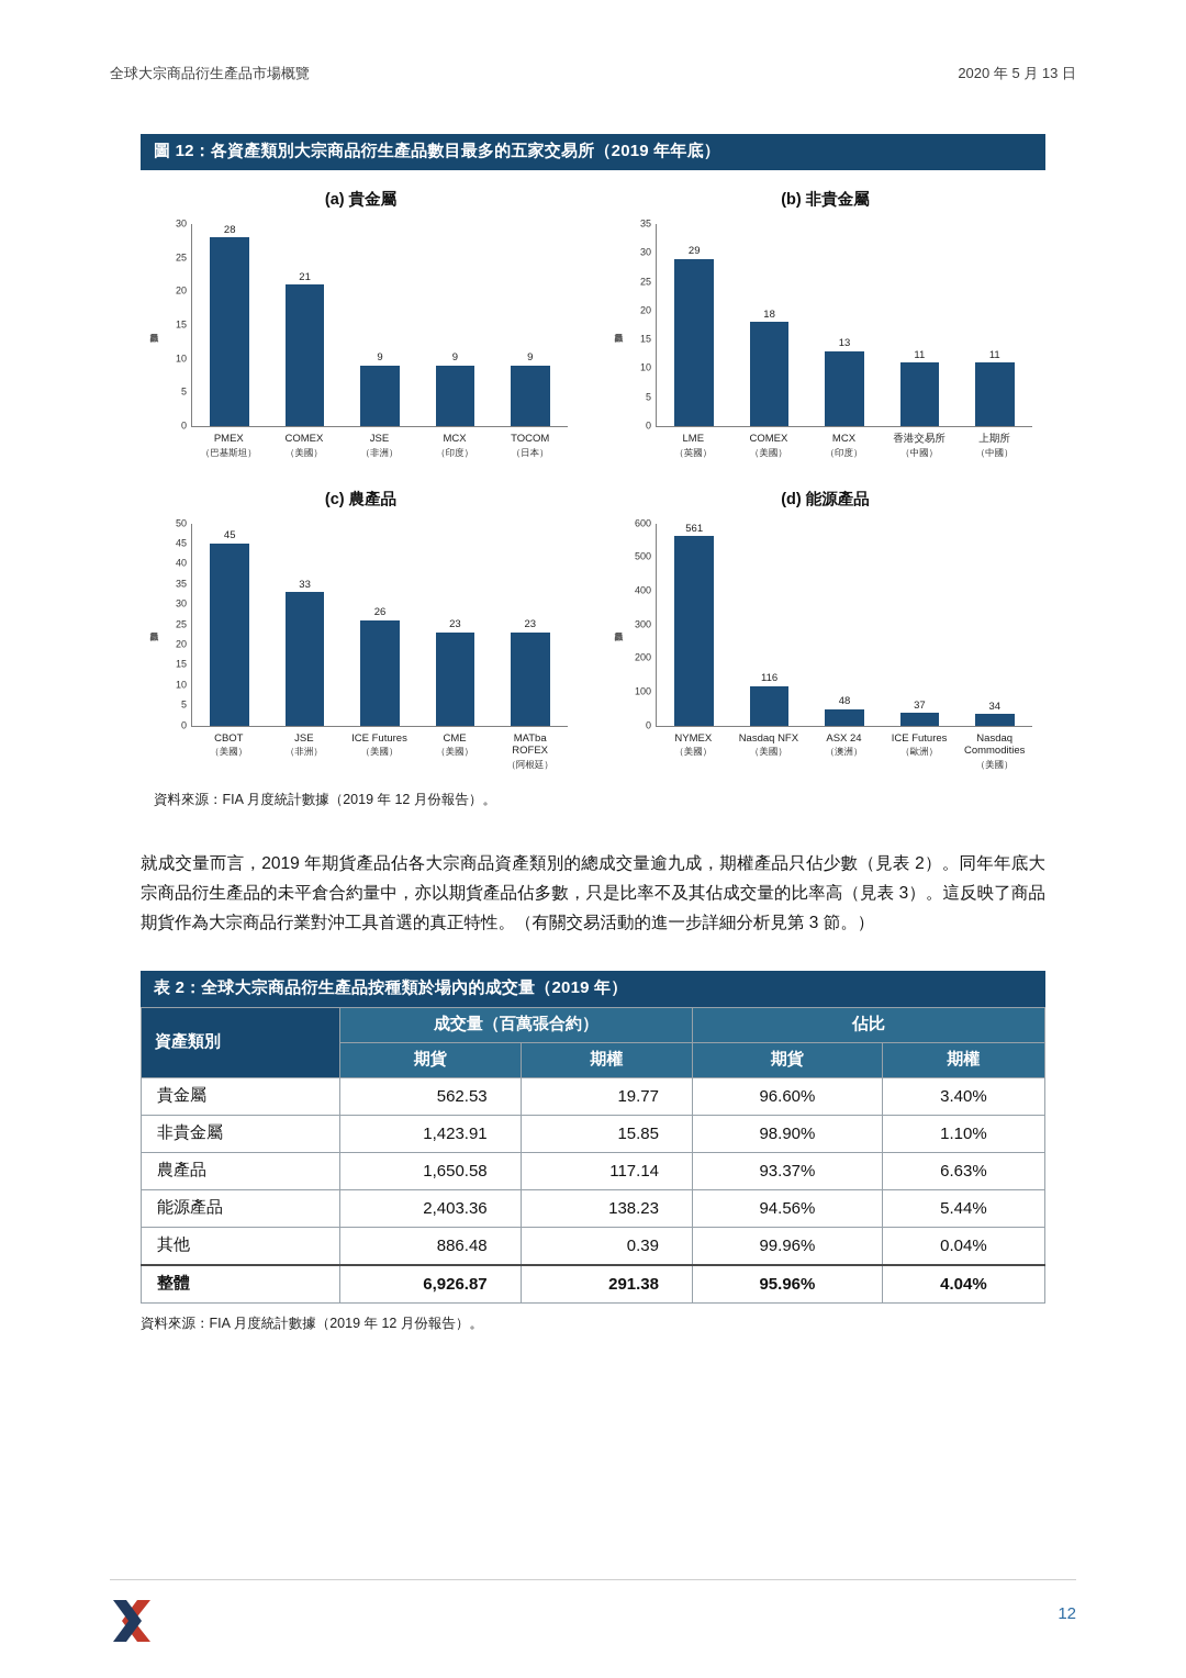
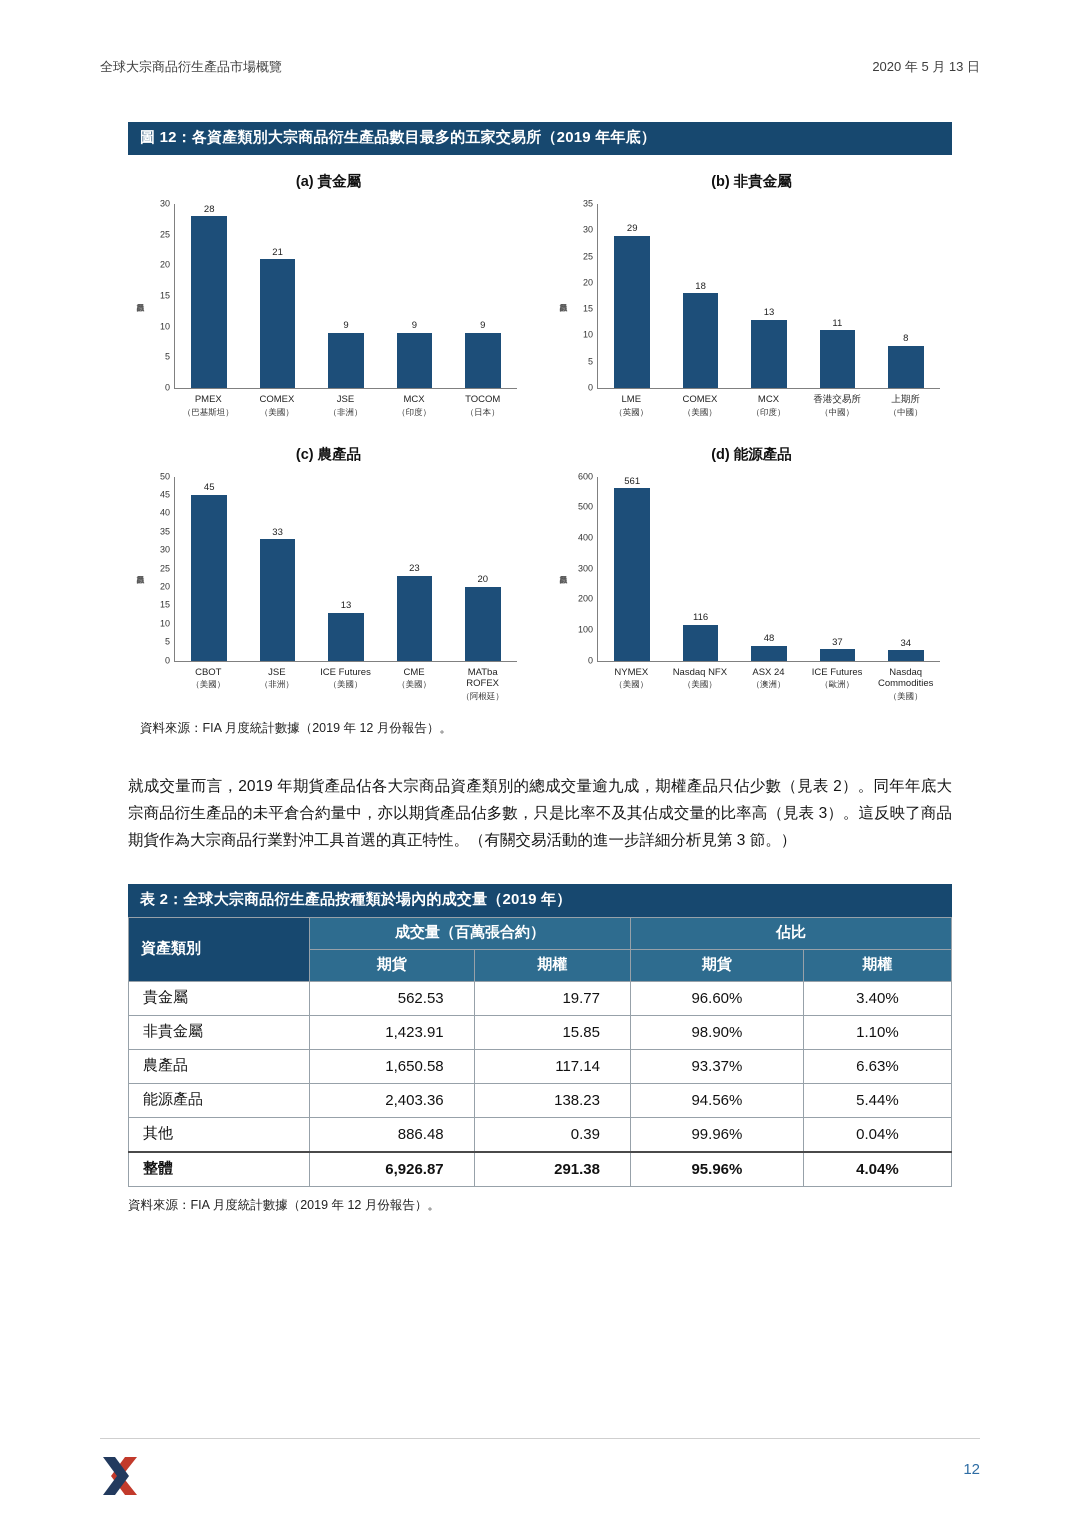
(b) 非貴金屬/上期所: 11 -> 8
(c) 農產品/ICE Futures: 26 -> 13
(c) 農產品/MATba ROFEX: 23 -> 20
